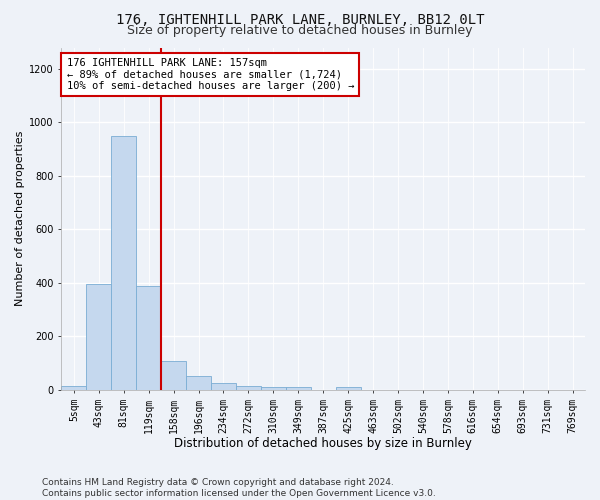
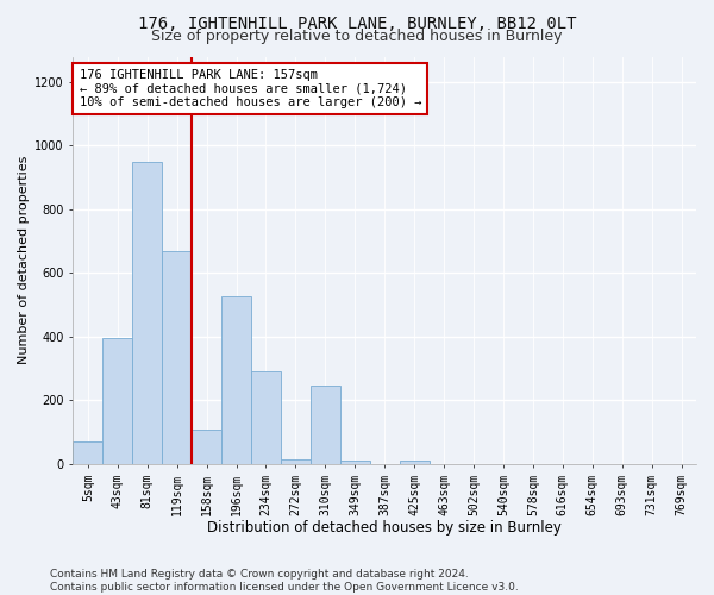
5sqm: 15 -> 70
119sqm: 390 -> 670
196sqm: 52 -> 525
234sqm: 26 -> 290
310sqm: 12 -> 245
